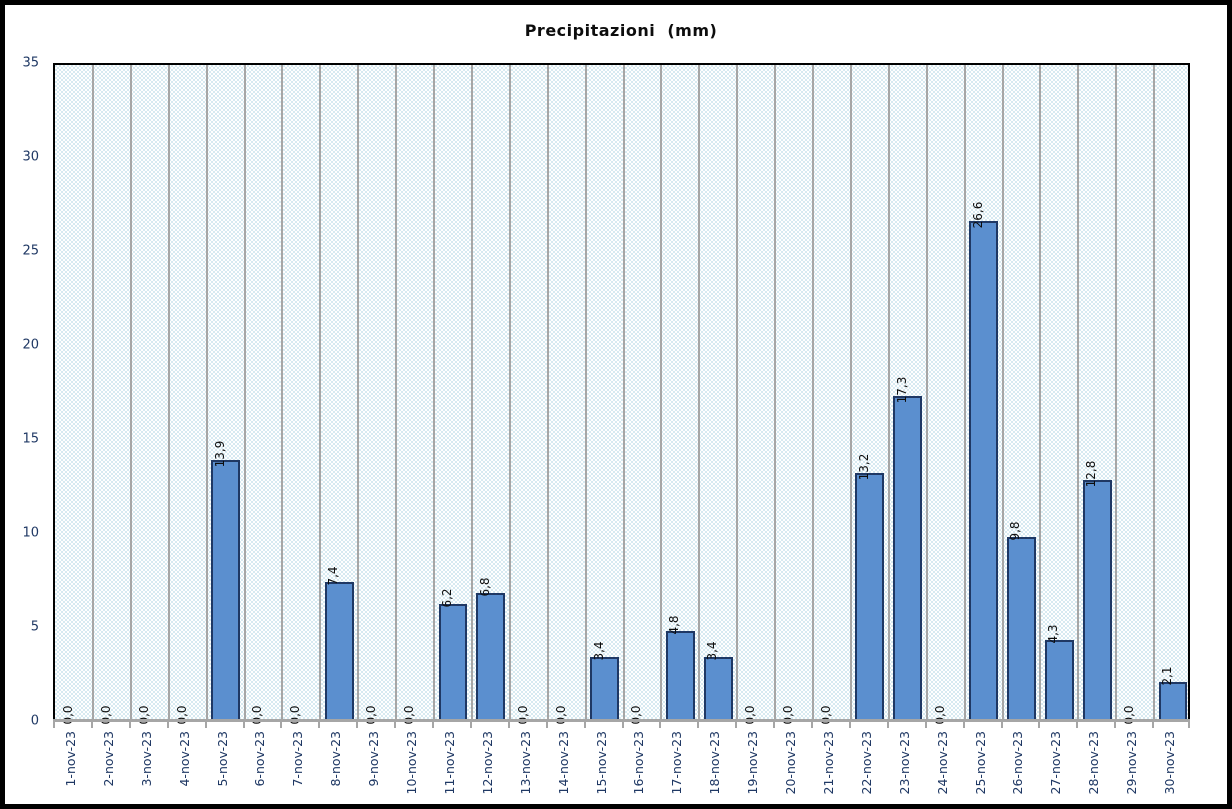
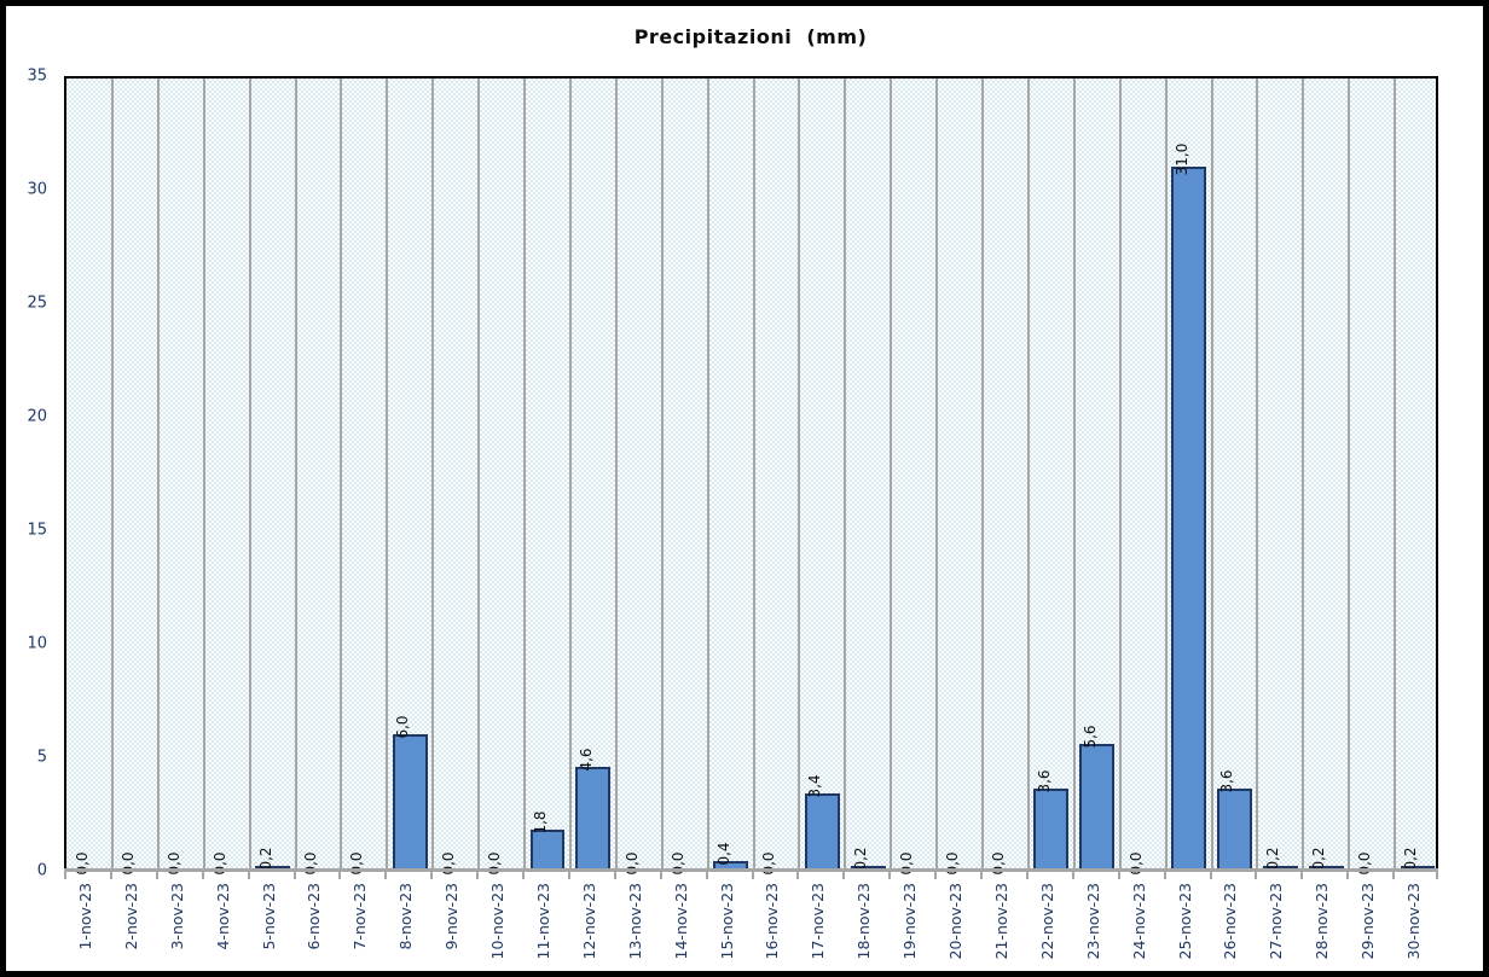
5-nov-23: 13,9 -> 0,2
8-nov-23: 7,4 -> 6,0
11-nov-23: 6,2 -> 1,8
12-nov-23: 6,8 -> 4,6
15-nov-23: 3,4 -> 0,4
17-nov-23: 4,8 -> 3,4
18-nov-23: 3,4 -> 0,2
22-nov-23: 13,2 -> 3,6
23-nov-23: 17,3 -> 5,6
25-nov-23: 26,6 -> 31,0
26-nov-23: 9,8 -> 3,6
27-nov-23: 4,3 -> 0,2
28-nov-23: 12,8 -> 0,2
30-nov-23: 2,1 -> 0,2
